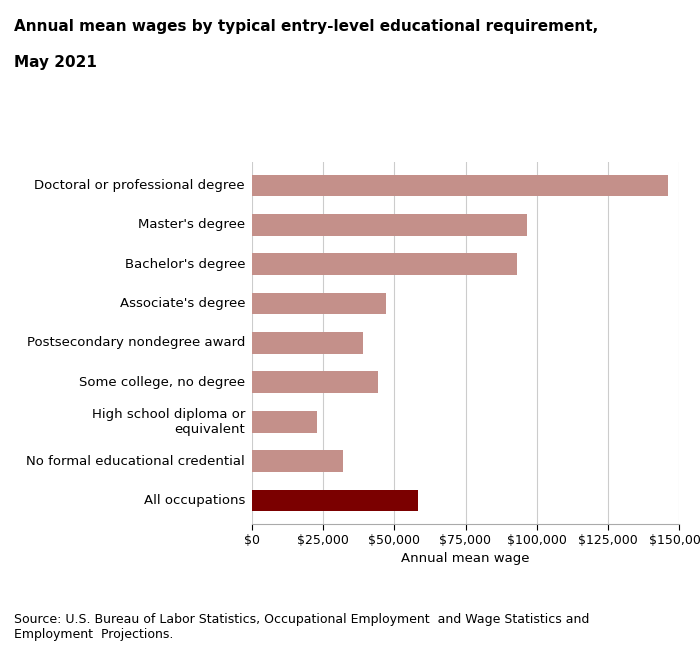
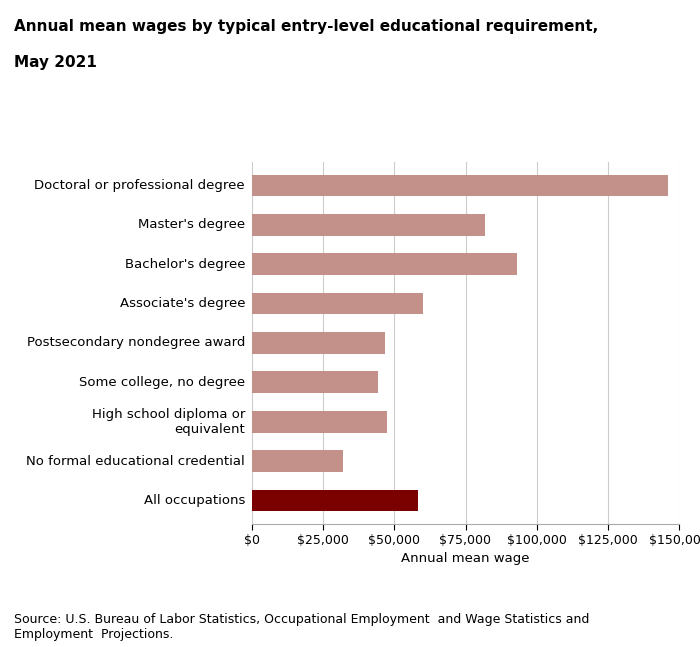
Master's degree: $96,500 -> $82,000
Associate's degree: $47,000 -> $60,200
Postsecondary nondegree award: $39,000 -> $46,800
High school diploma or equivalent: $23,000 -> $47,400
